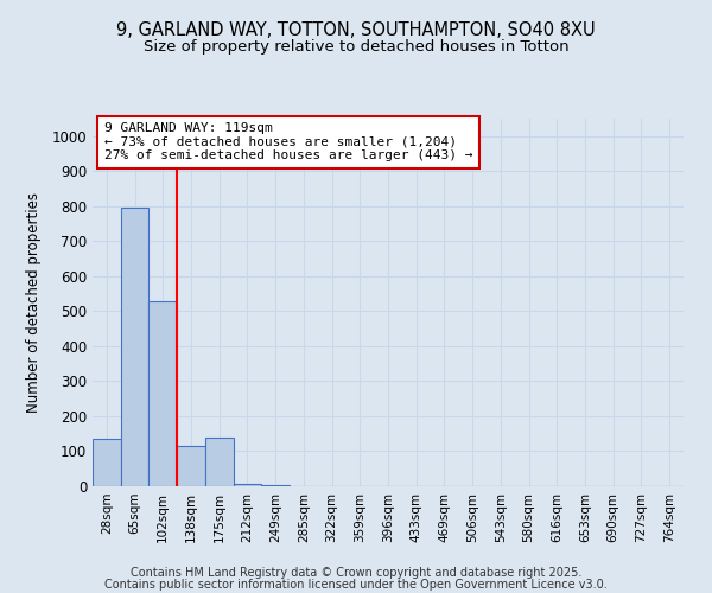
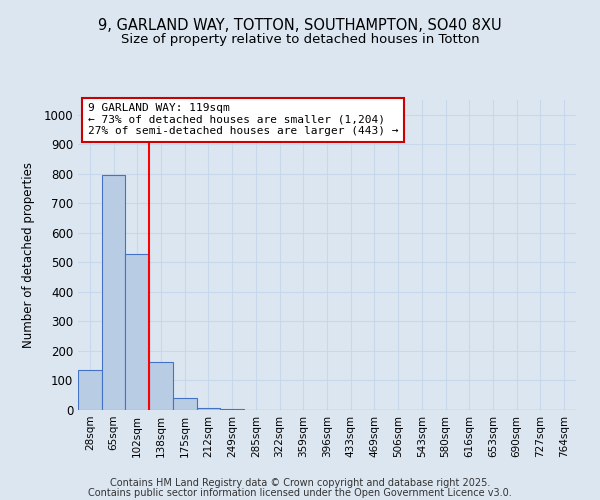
138sqm: 115 -> 162
175sqm: 140 -> 40
